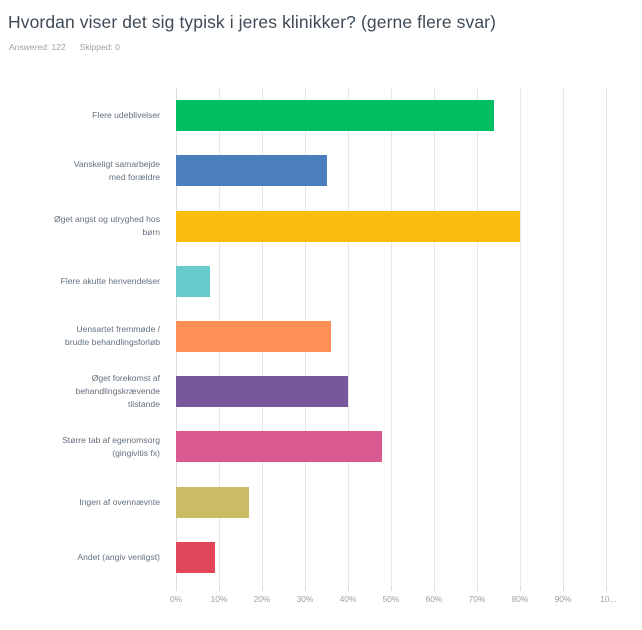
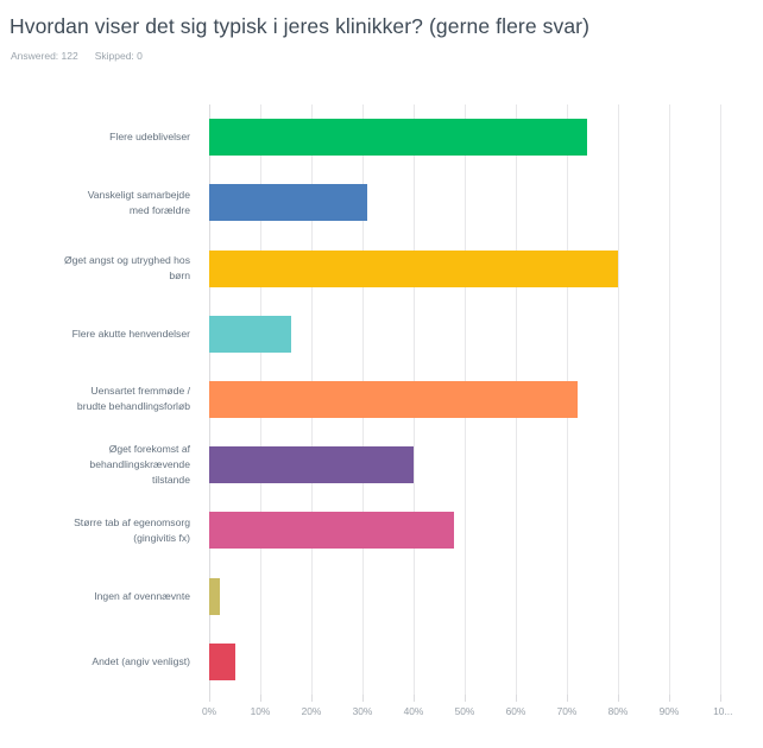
Vanskeligt samarbejde med forældre: 35% -> 31%
Flere akutte henvendelser: 8% -> 16%
Uensartet fremmøde / brudte behandlingsforløb: 36% -> 72%
Ingen af ovennævnte: 17% -> 2%
Andet (angiv venligst): 9% -> 5%
